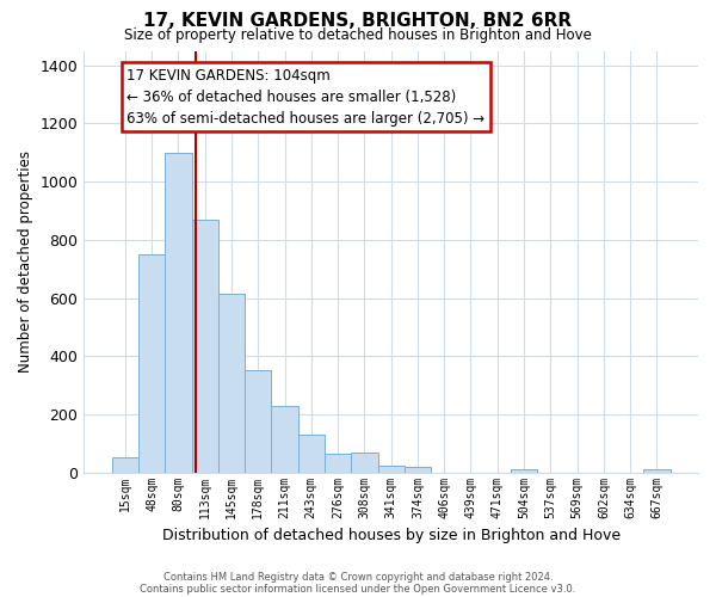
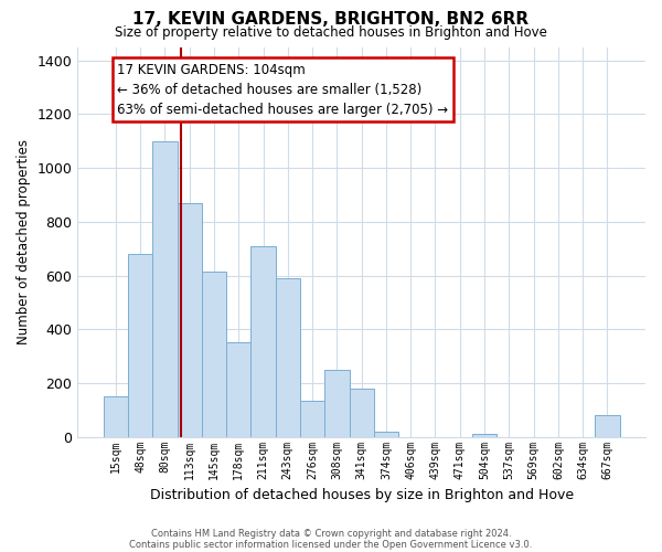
15sqm: 50 -> 150
48sqm: 750 -> 680
211sqm: 230 -> 710
243sqm: 130 -> 590
276sqm: 65 -> 135
308sqm: 70 -> 250
341sqm: 25 -> 180
667sqm: 10 -> 80
